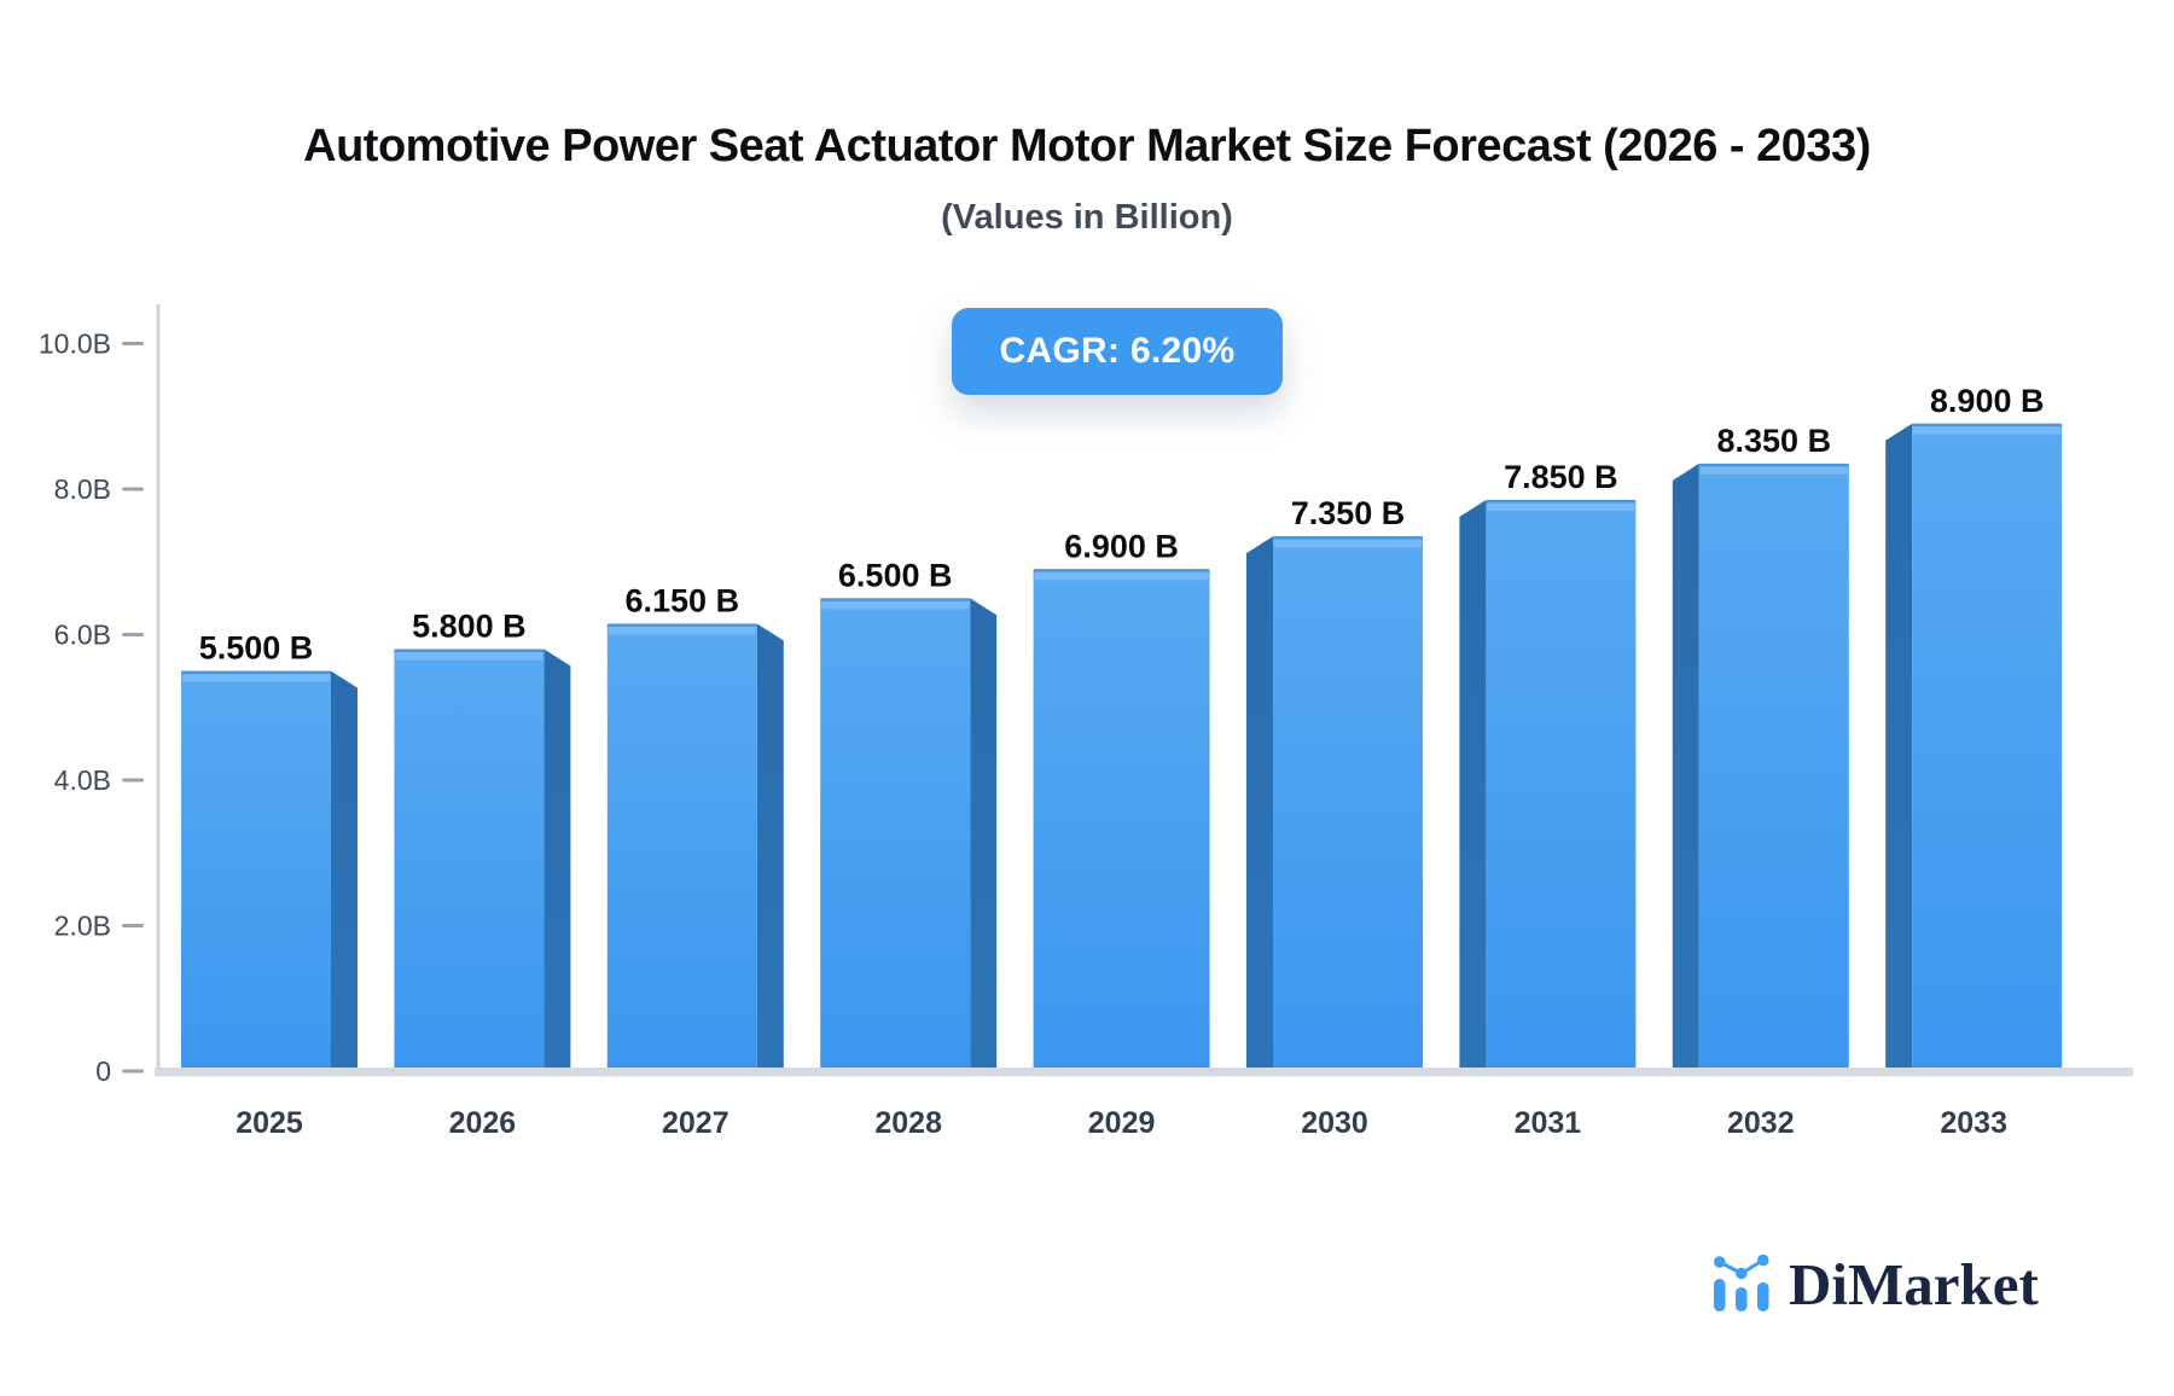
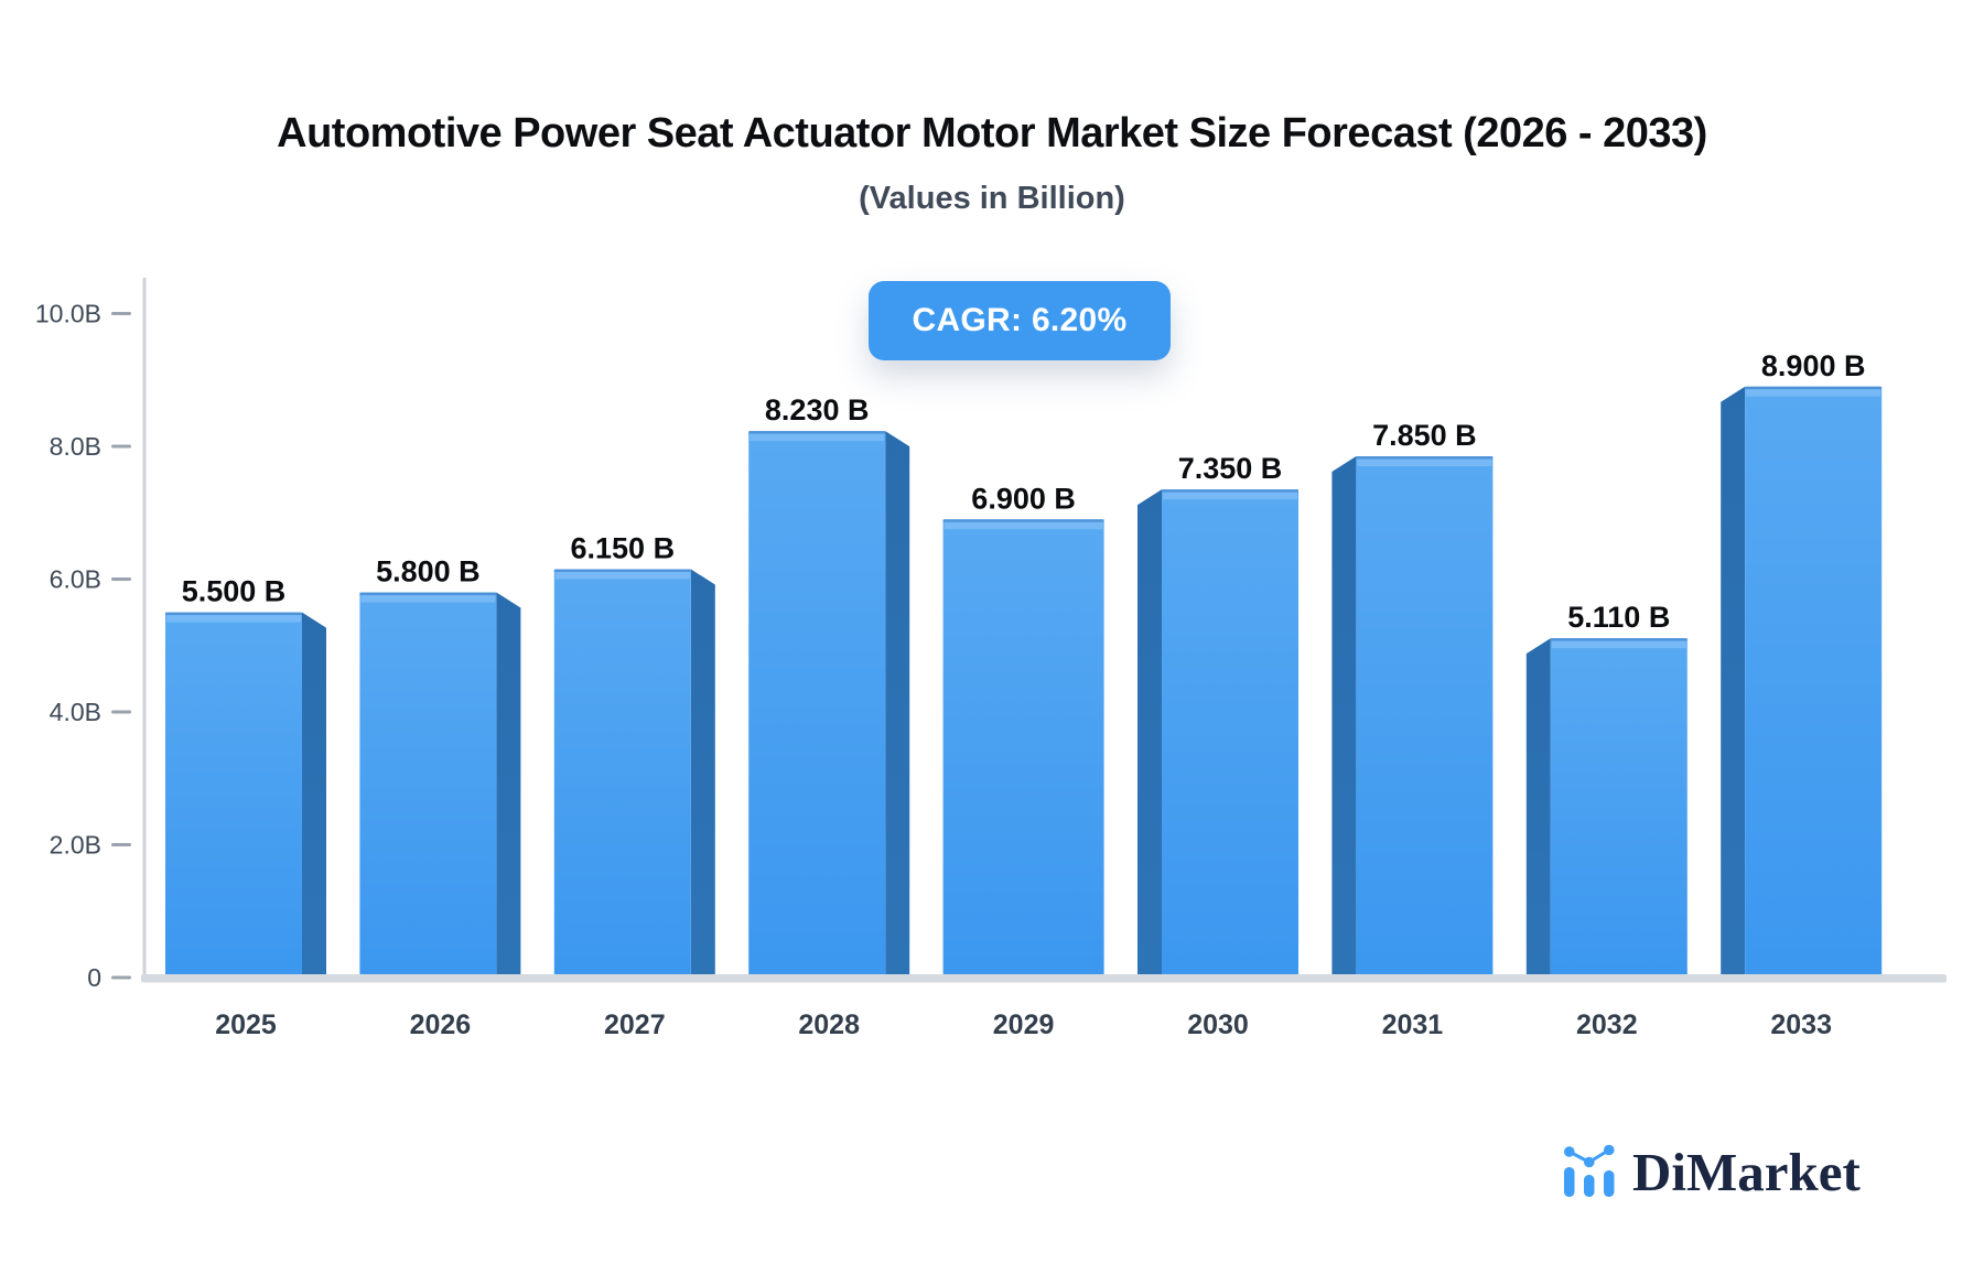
2028: 6.500 -> 8.230
2032: 8.350 -> 5.110
